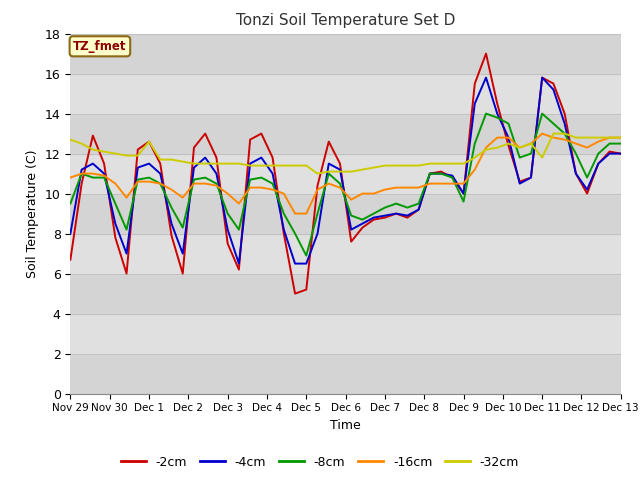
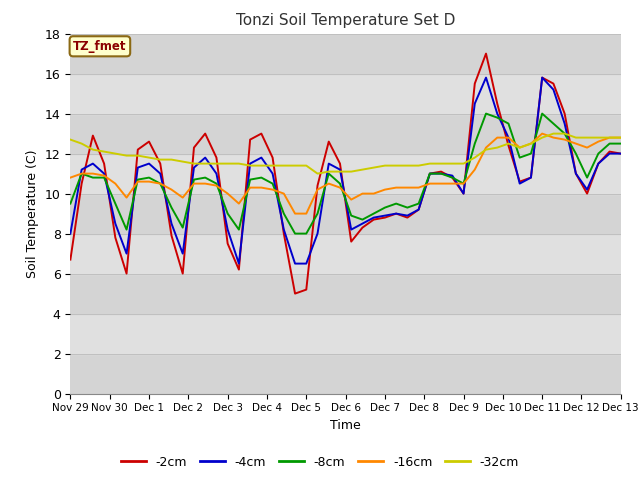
-32cm/Dec 1: 12.6 -> 11.8
-8cm/Dec 5: 6.9 -> 8.0
-8cm/Dec 9: 9.6 -> 10.5
-32cm/Dec 11: 11.8 -> 12.8
